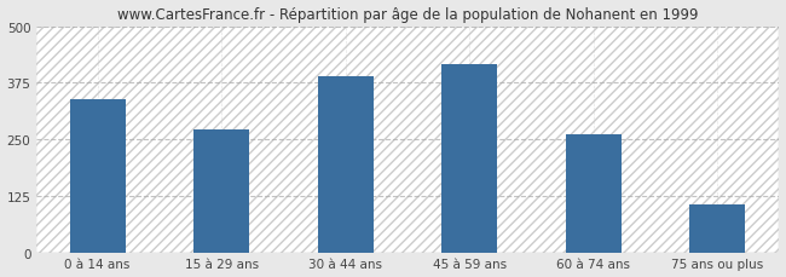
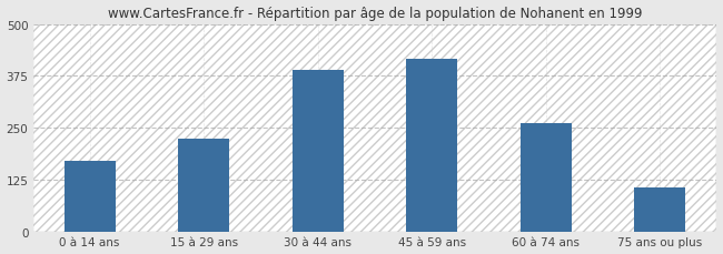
0 à 14 ans: 340 -> 170
15 à 29 ans: 272 -> 225
